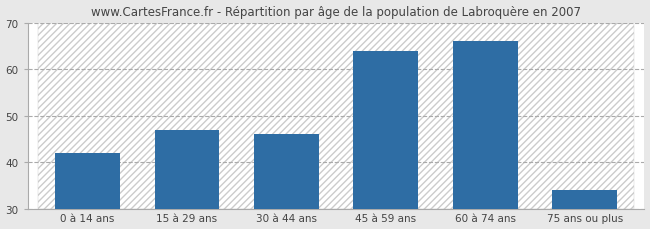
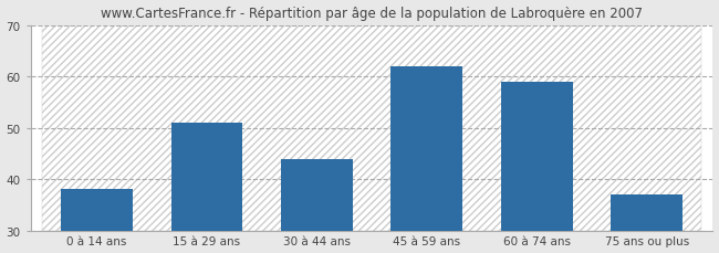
0 à 14 ans: 42 -> 38
15 à 29 ans: 47 -> 51
30 à 44 ans: 46 -> 44
45 à 59 ans: 64 -> 62
60 à 74 ans: 66 -> 59
75 ans ou plus: 34 -> 37
